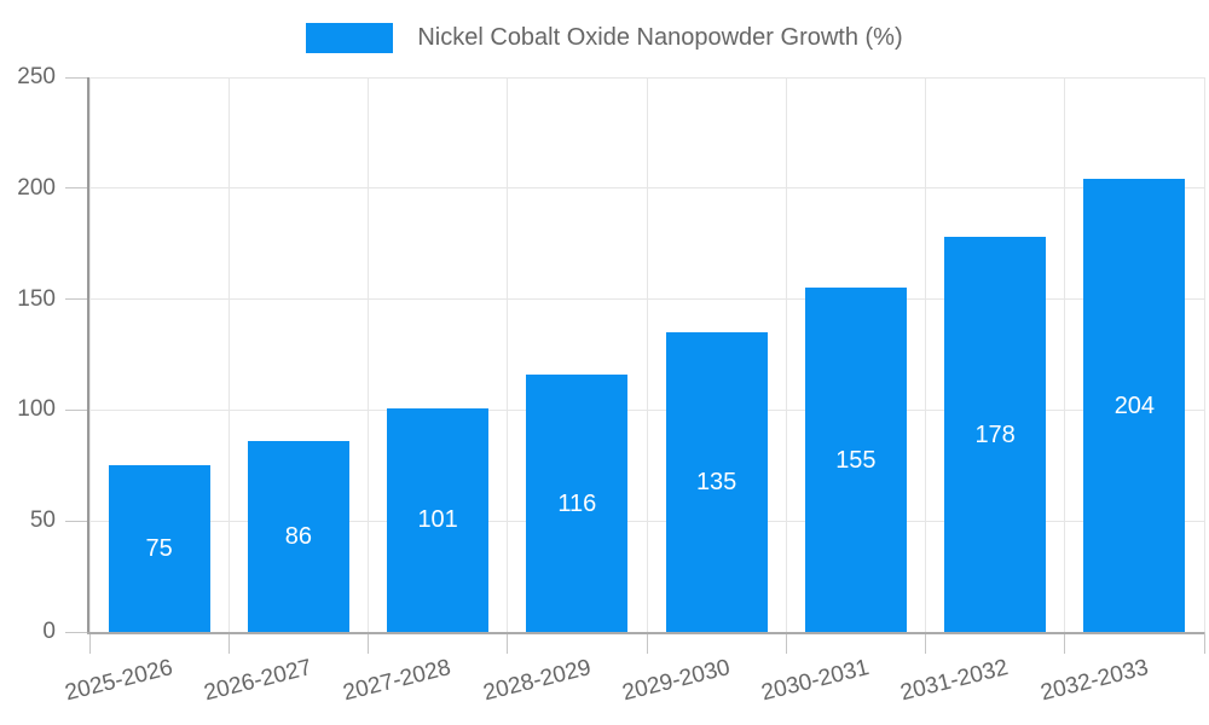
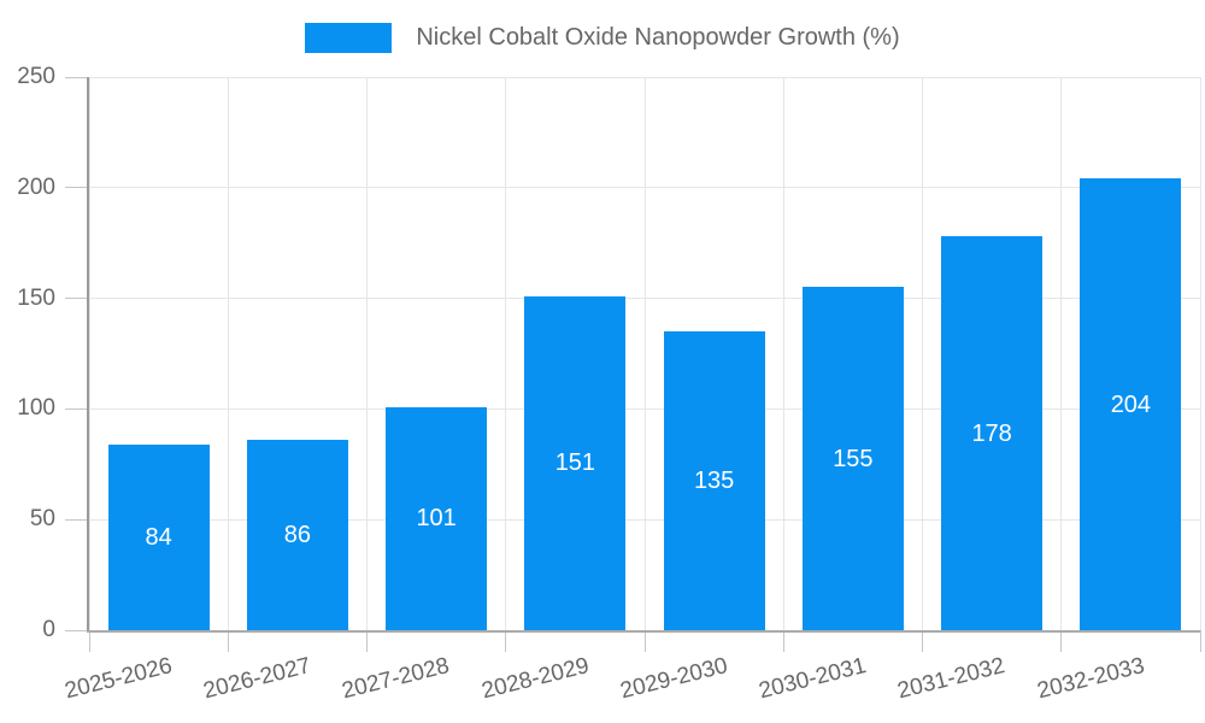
2025-2026: 75 -> 84
2028-2029: 116 -> 151
